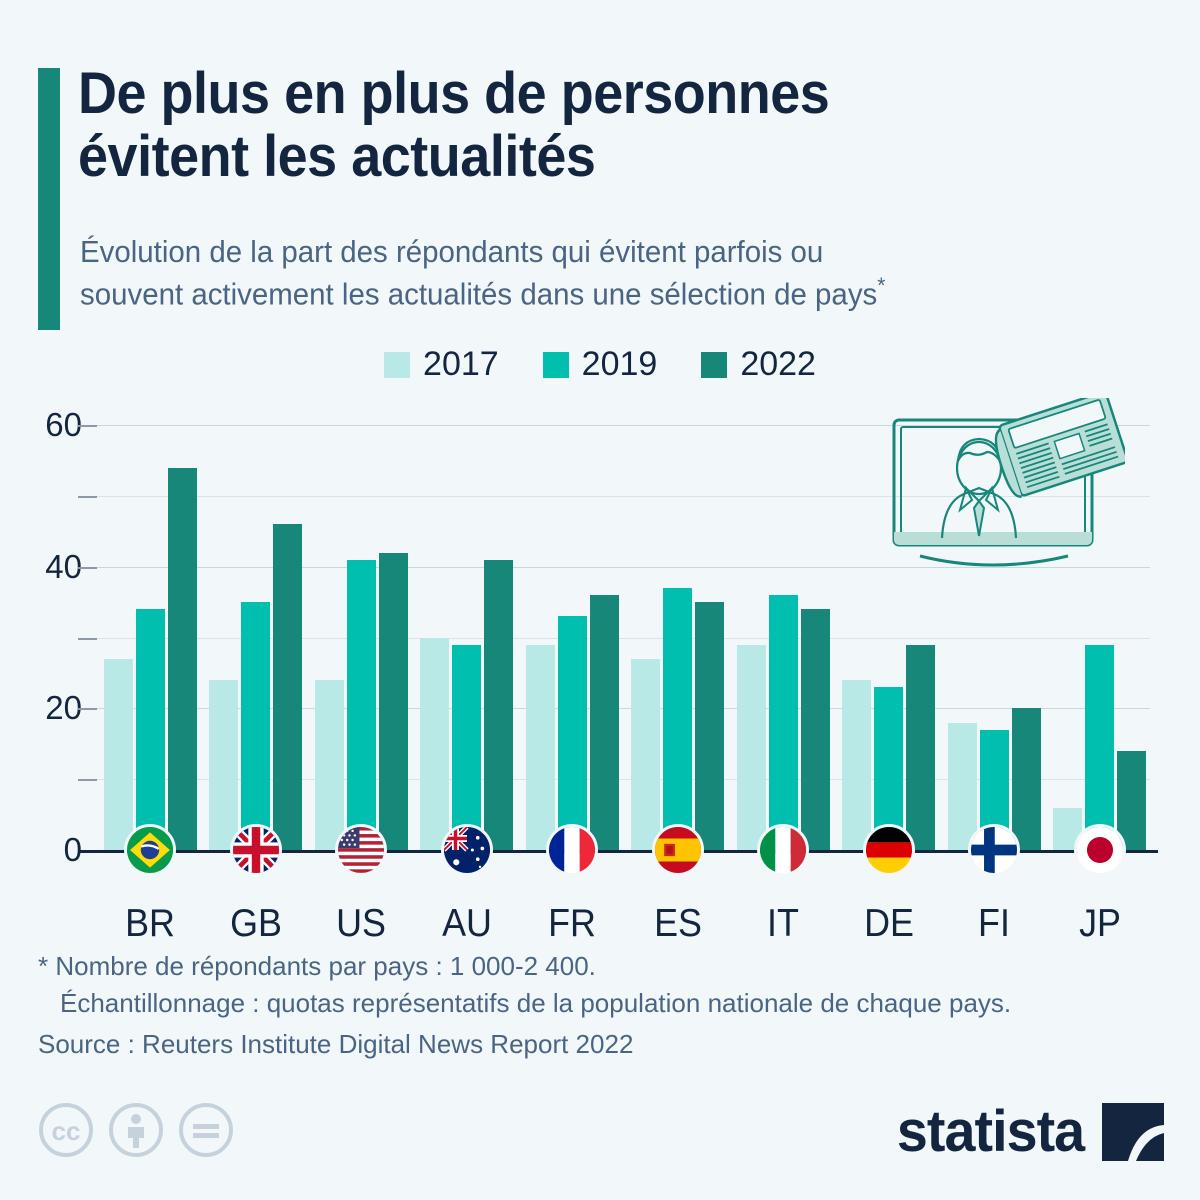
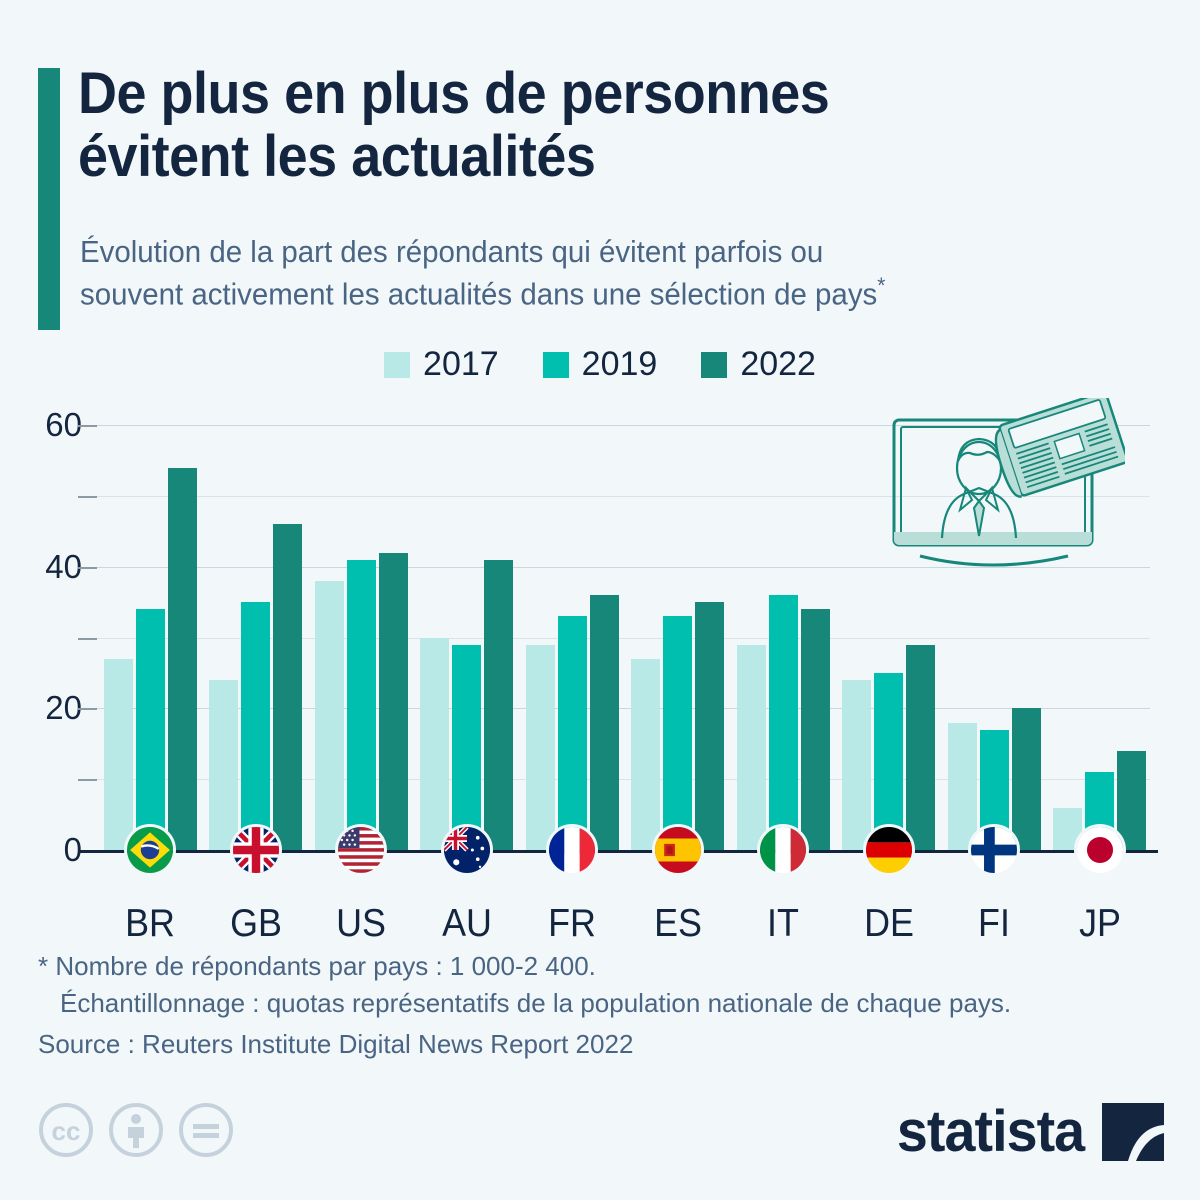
2017/US: 24 -> 38
2019/ES: 37 -> 33
2019/DE: 23 -> 25
2019/JP: 29 -> 11
